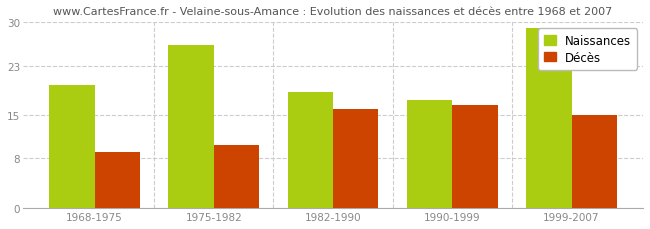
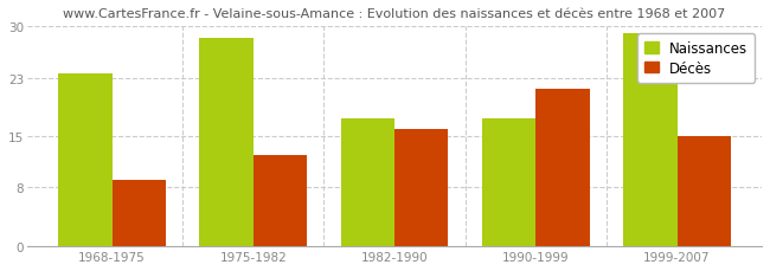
Naissances/1968-1975: 19.8 -> 23.5
Naissances/1975-1982: 26.4 -> 28.5
Décès/1975-1982: 10.2 -> 12.5
Naissances/1982-1990: 18.8 -> 17.5
Décès/1990-1999: 16.6 -> 21.5
